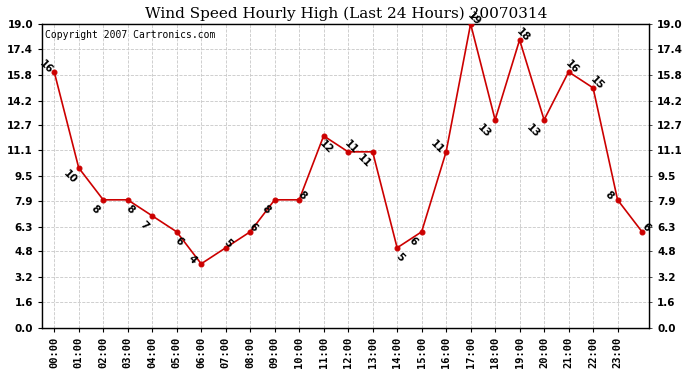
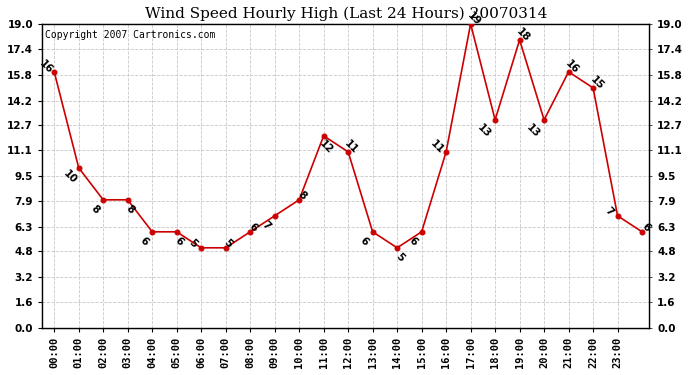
04:00: 7 -> 6
06:00: 4 -> 5
09:00: 8 -> 7
13:00: 11 -> 6
23:00: 8 -> 7
